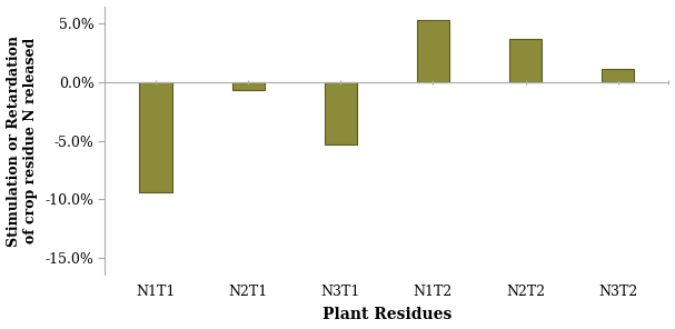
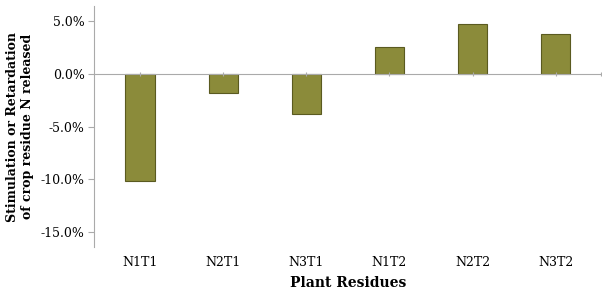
N1T1: -9.4% -> -10.2%
N2T1: -0.7% -> -1.8%
N3T1: -5.3% -> -3.8%
N1T2: 5.3% -> 2.6%
N2T2: 3.7% -> 4.7%
N3T2: 1.1% -> 3.8%
